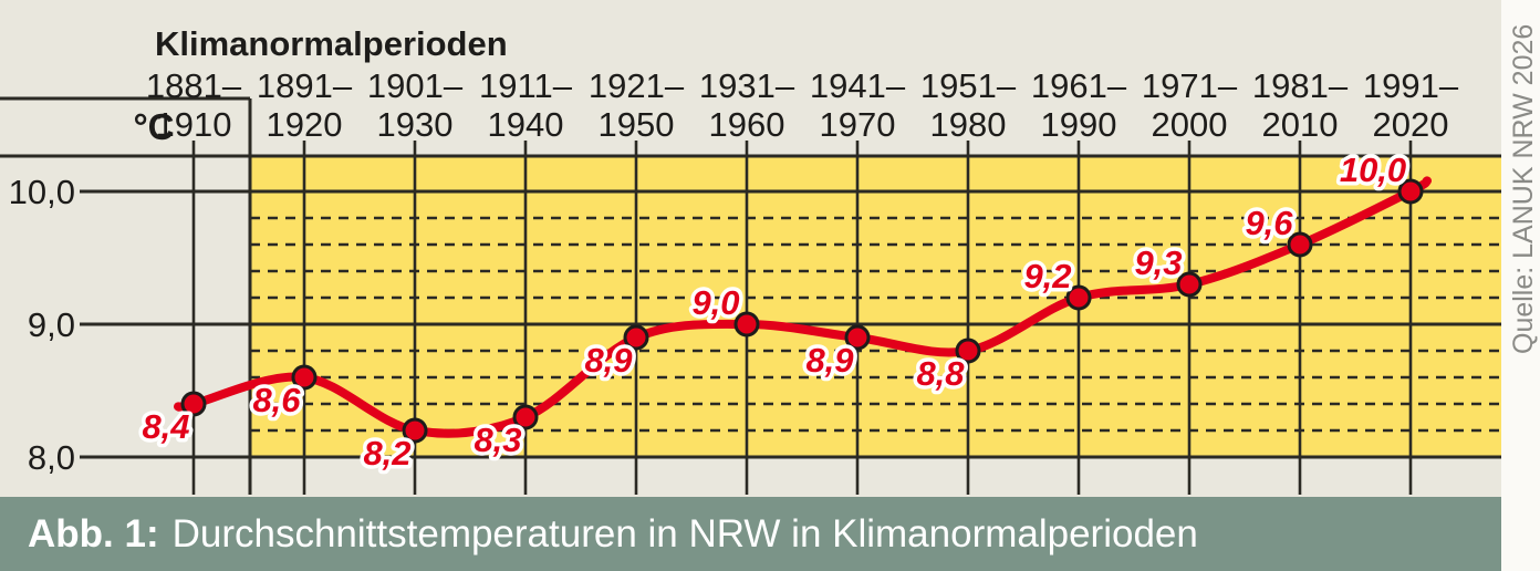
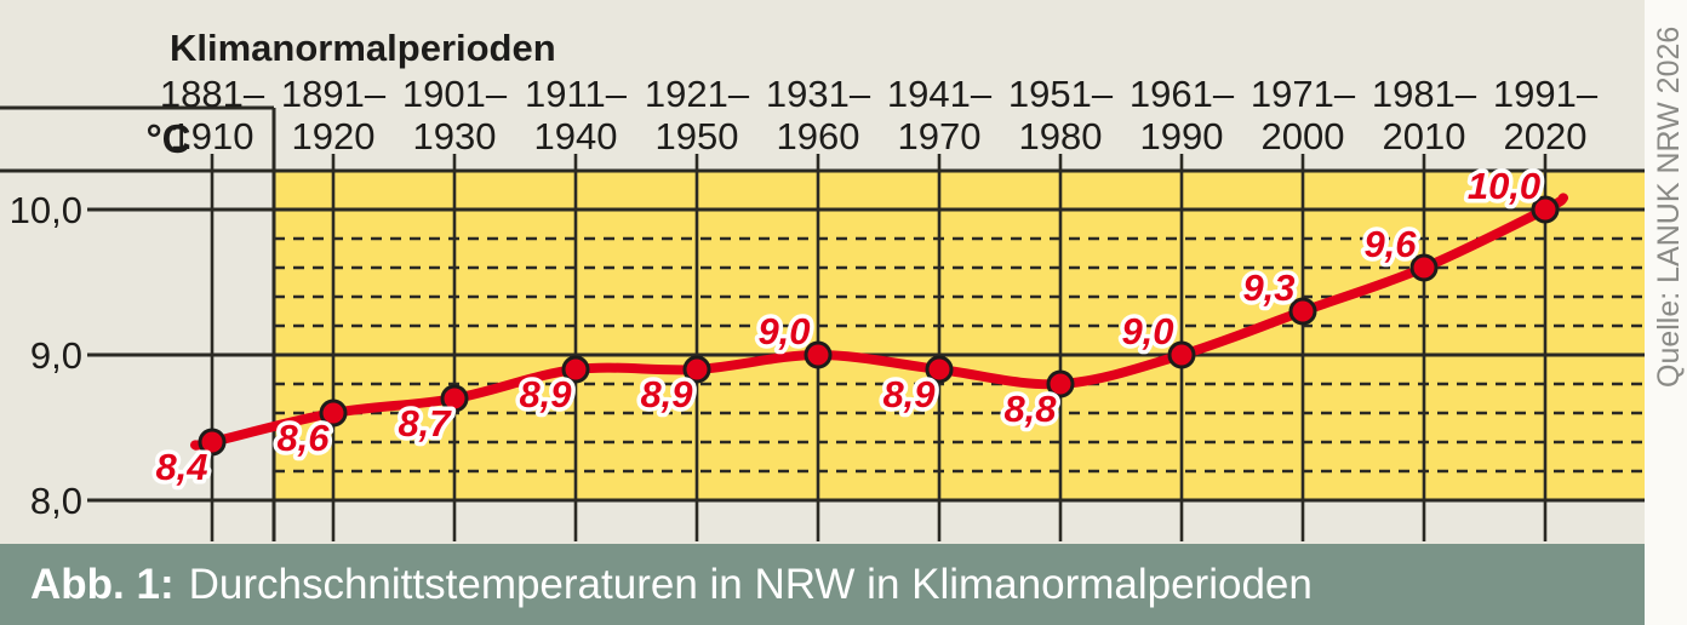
1901–1930: 8,2 -> 8,7
1911–1940: 8,3 -> 8,9
1961–1990: 9,2 -> 9,0
